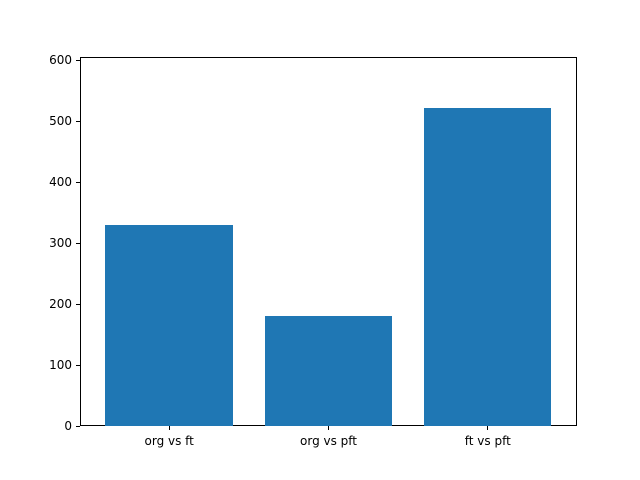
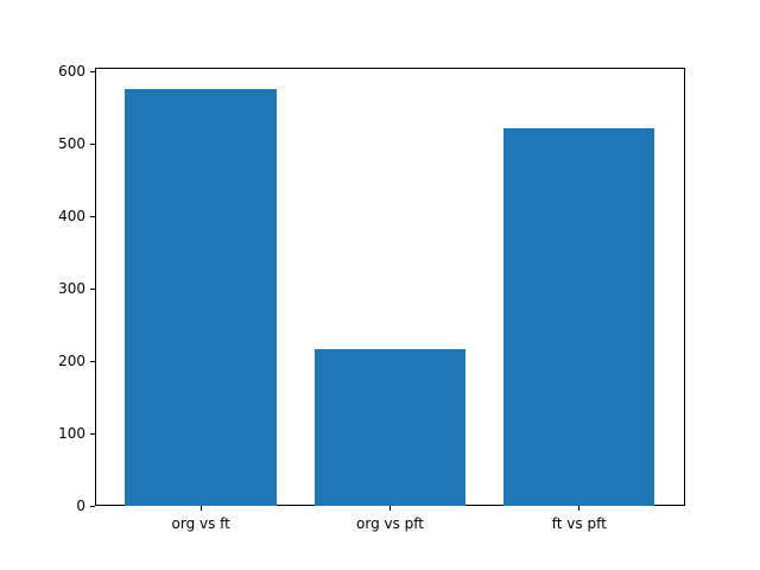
org vs ft: 330 -> 580
org vs pft: 180 -> 220
